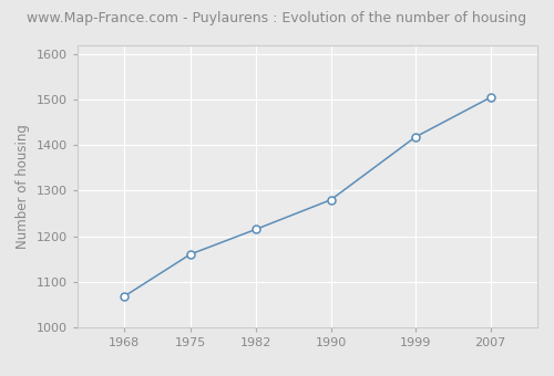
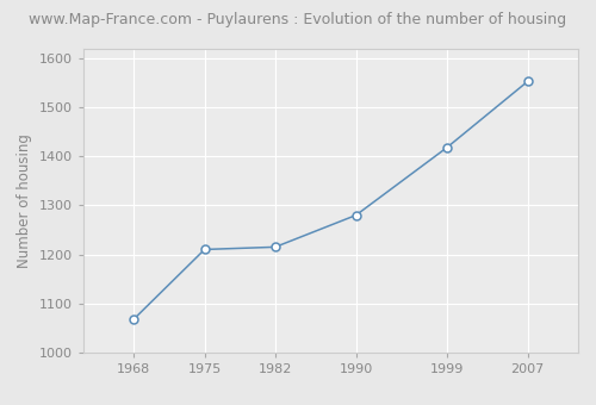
1975: 1160 -> 1210
2007: 1505 -> 1553
